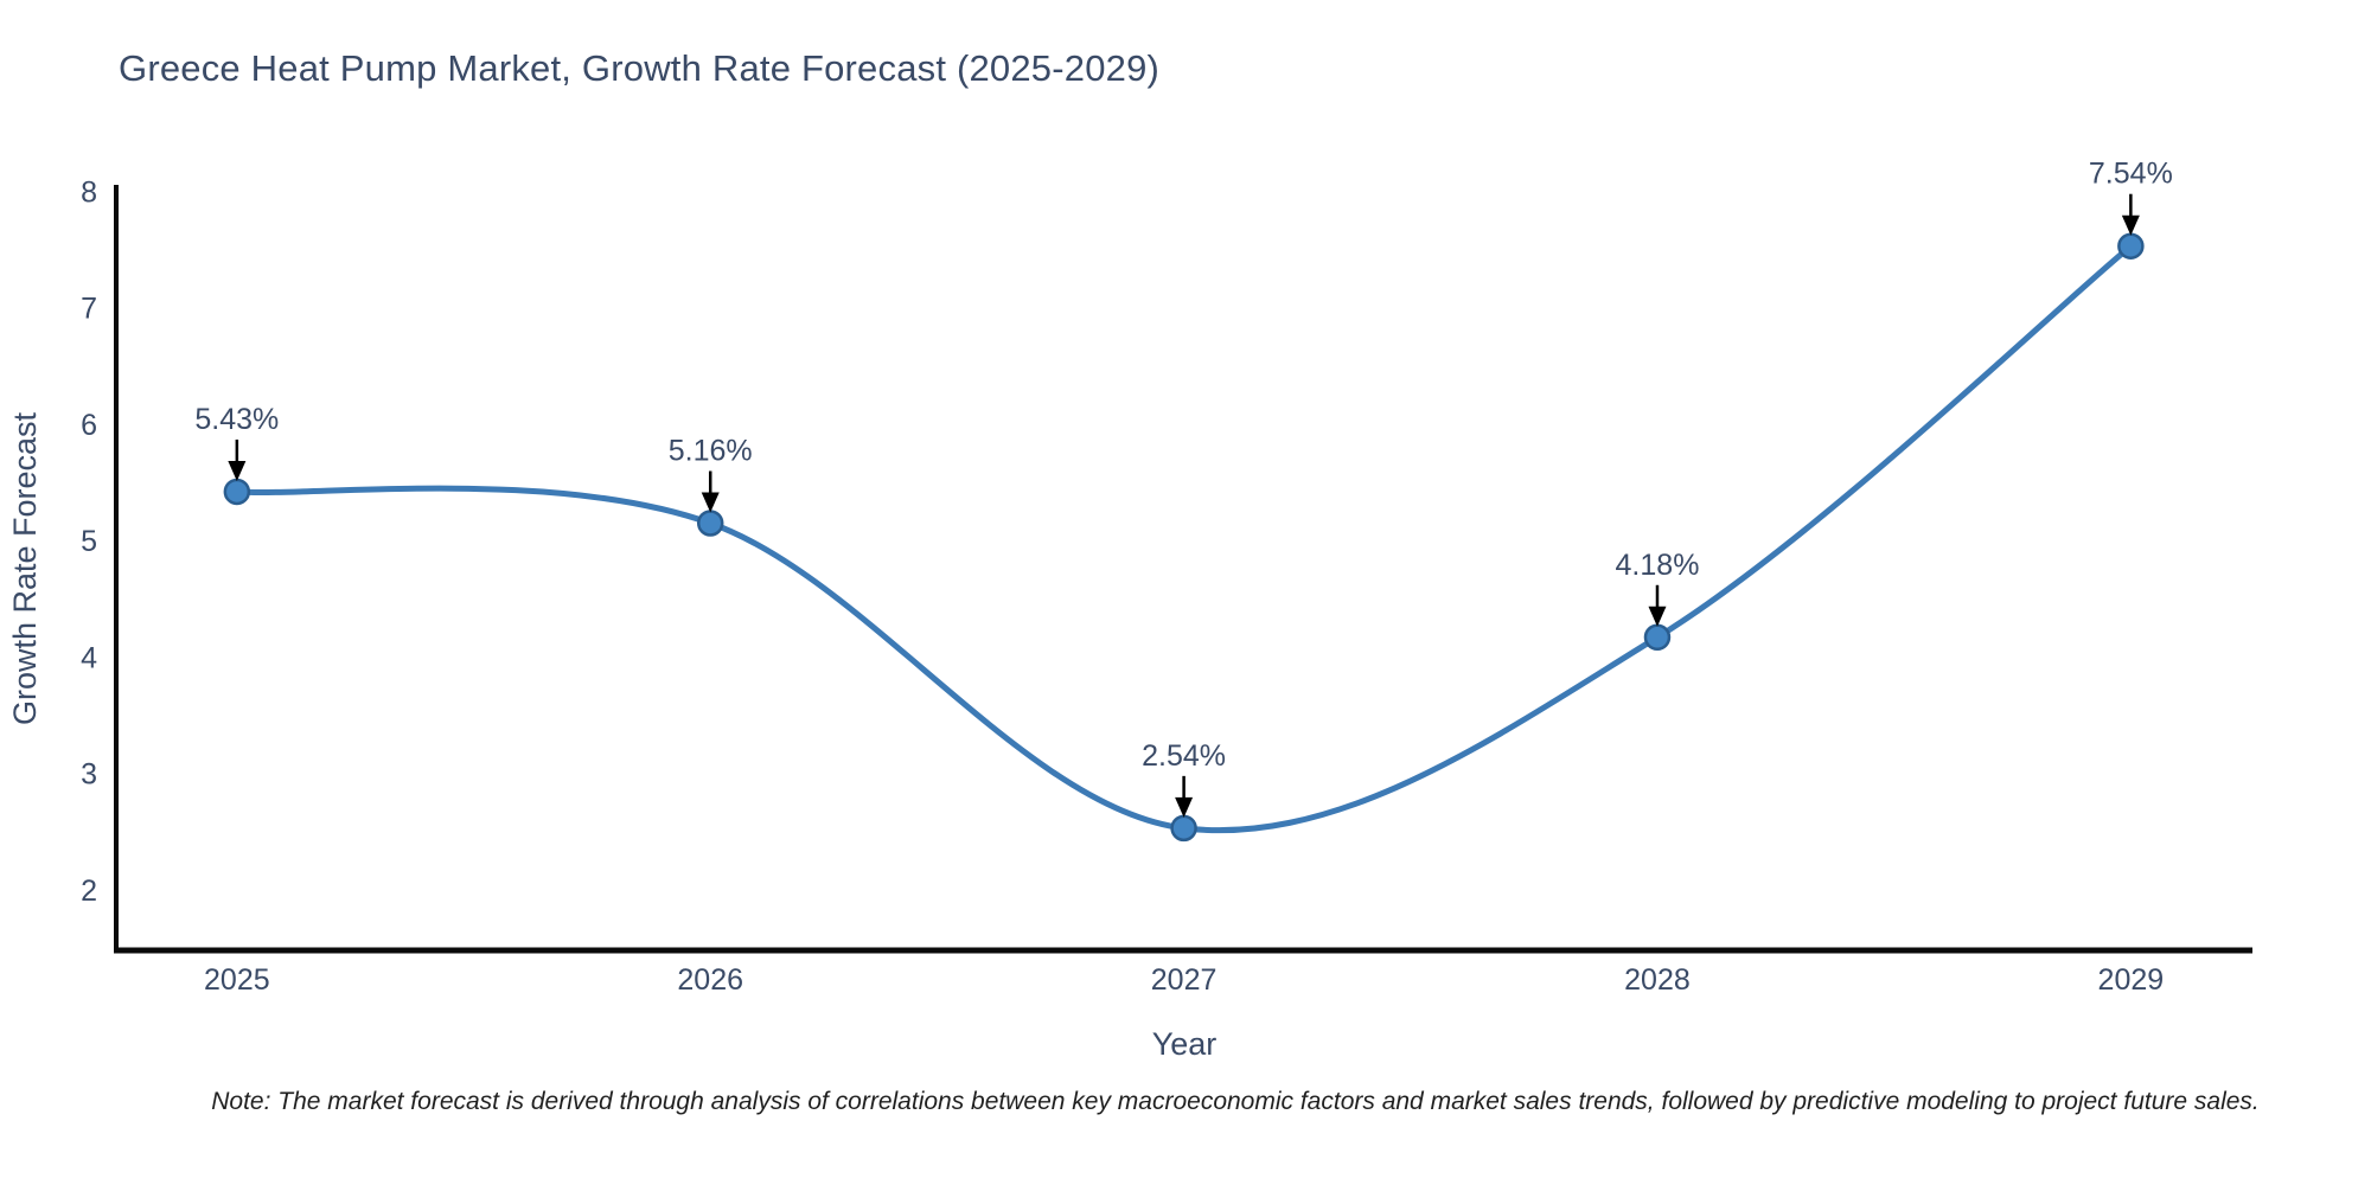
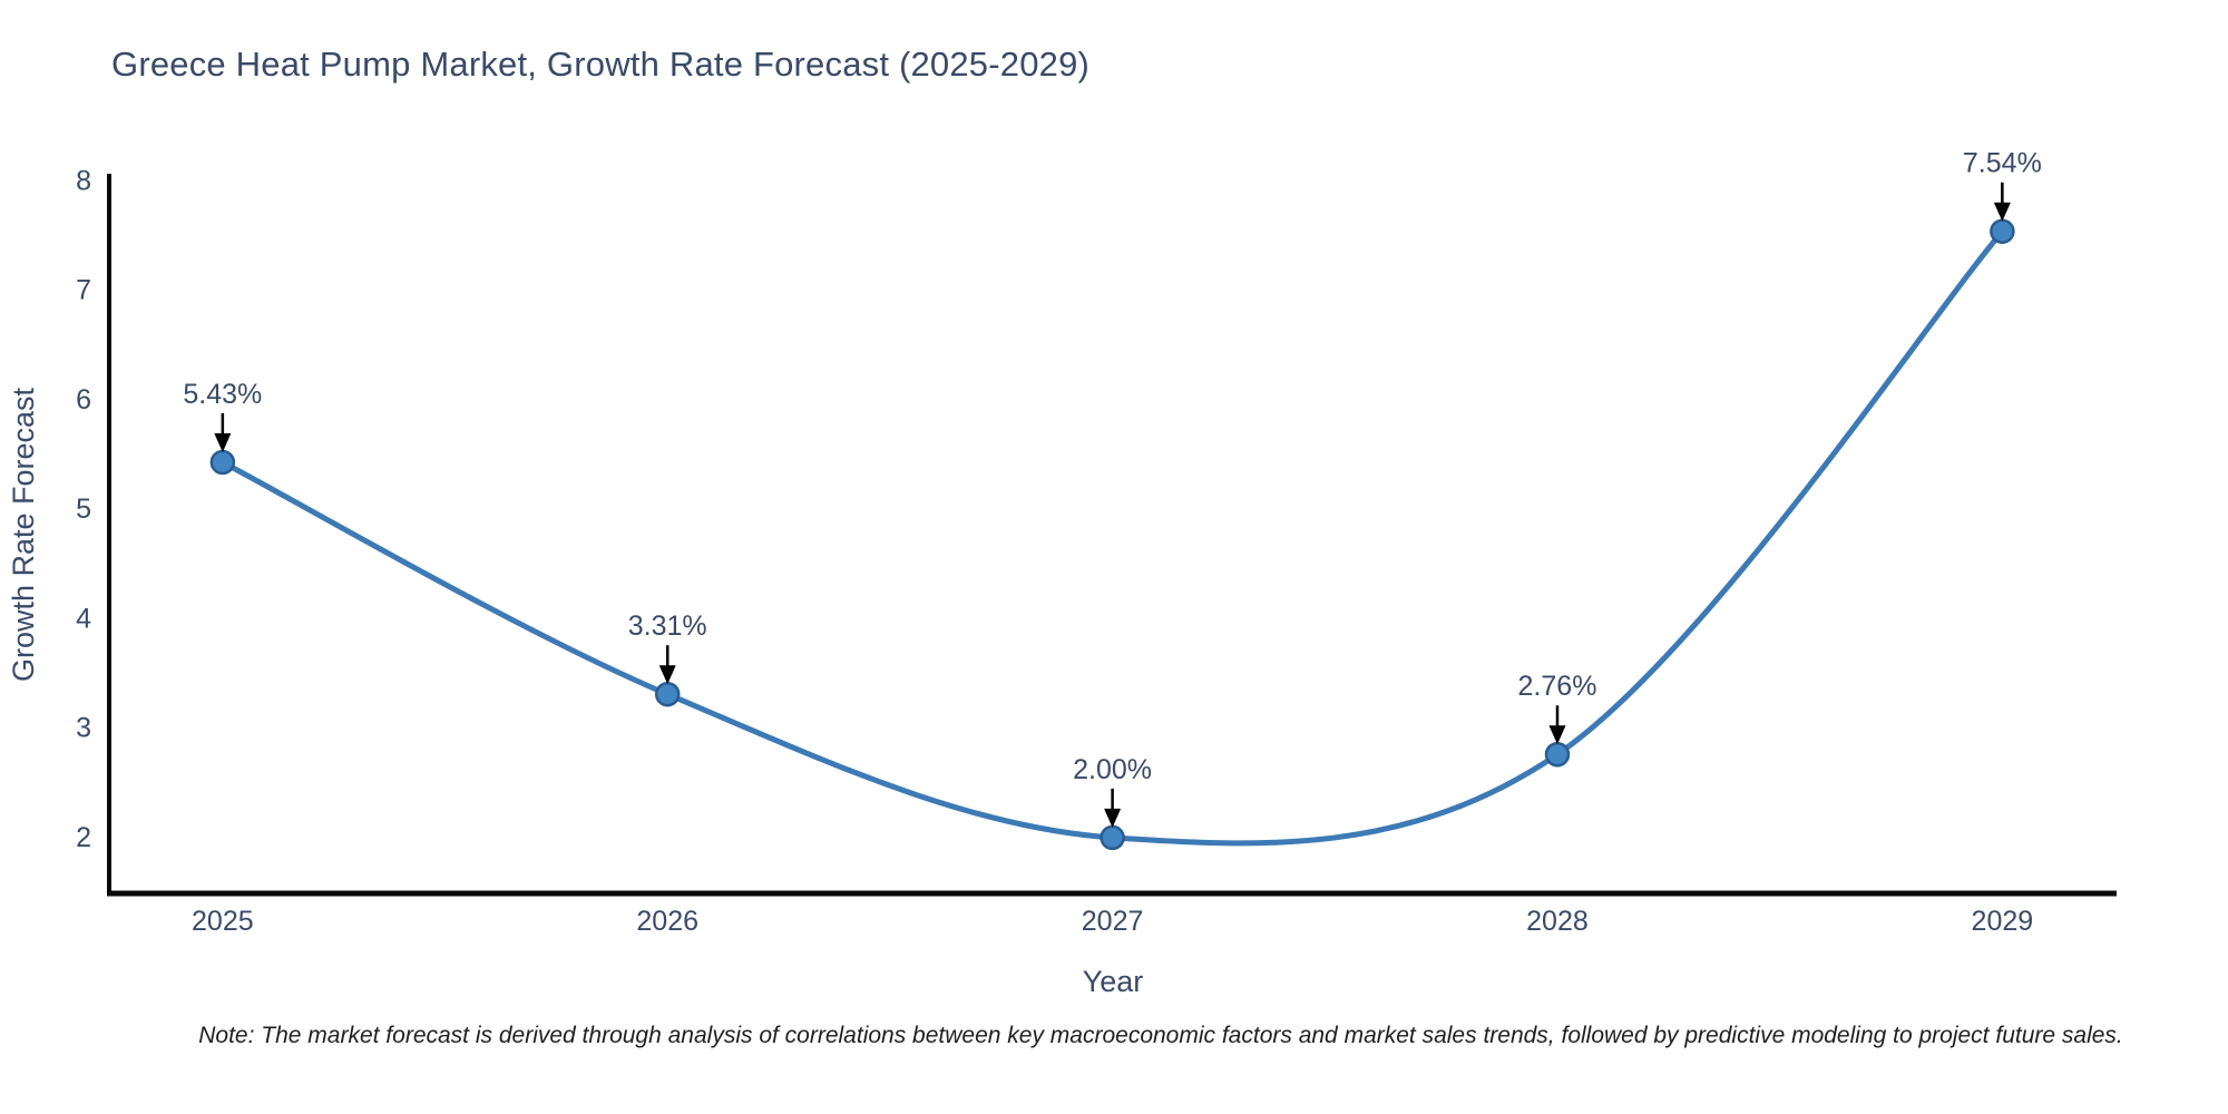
2026: 5.16% -> 3.31%
2027: 2.54% -> 2.00%
2028: 4.18% -> 2.76%
